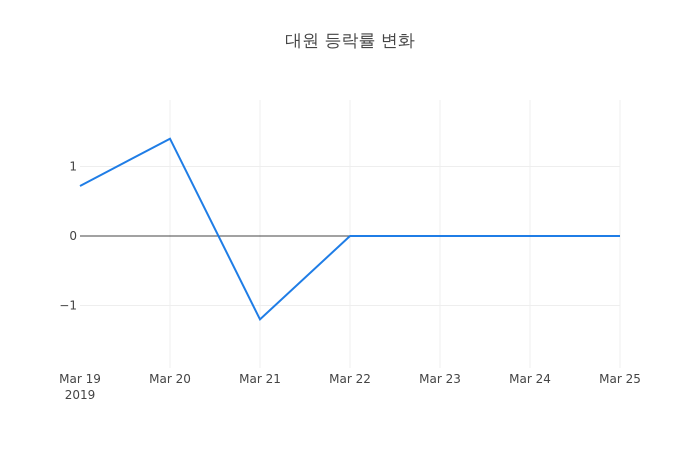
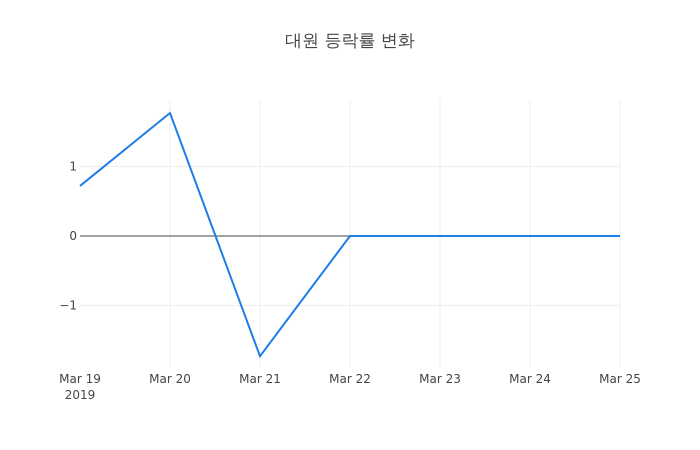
Mar 20: 1.4 -> 1.8
Mar 21: -1.2 -> -1.7
